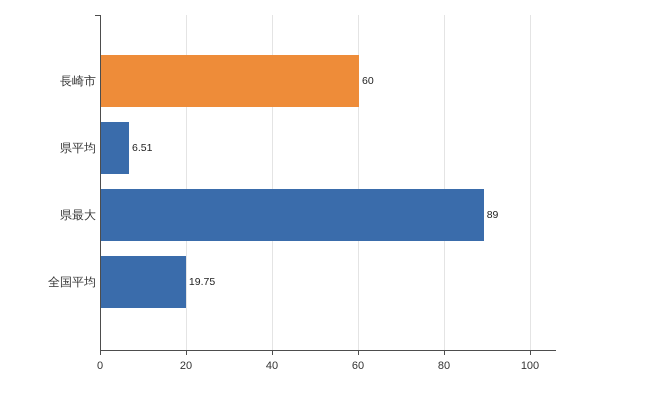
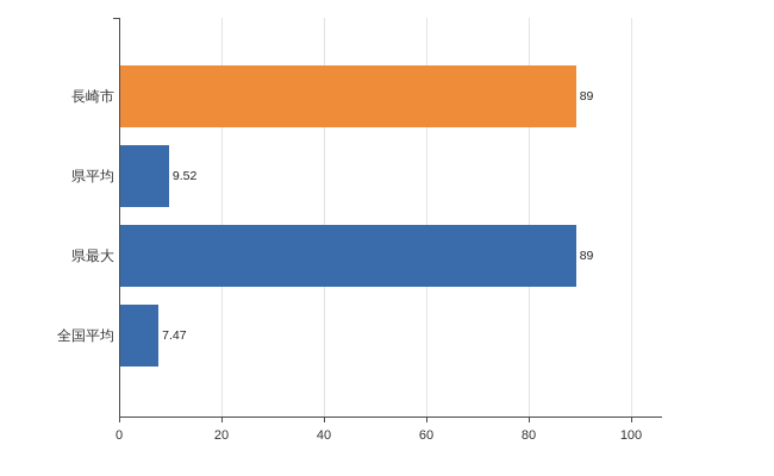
長崎市: 60 -> 89
県平均: 6.51 -> 9.52
全国平均: 19.75 -> 7.47
